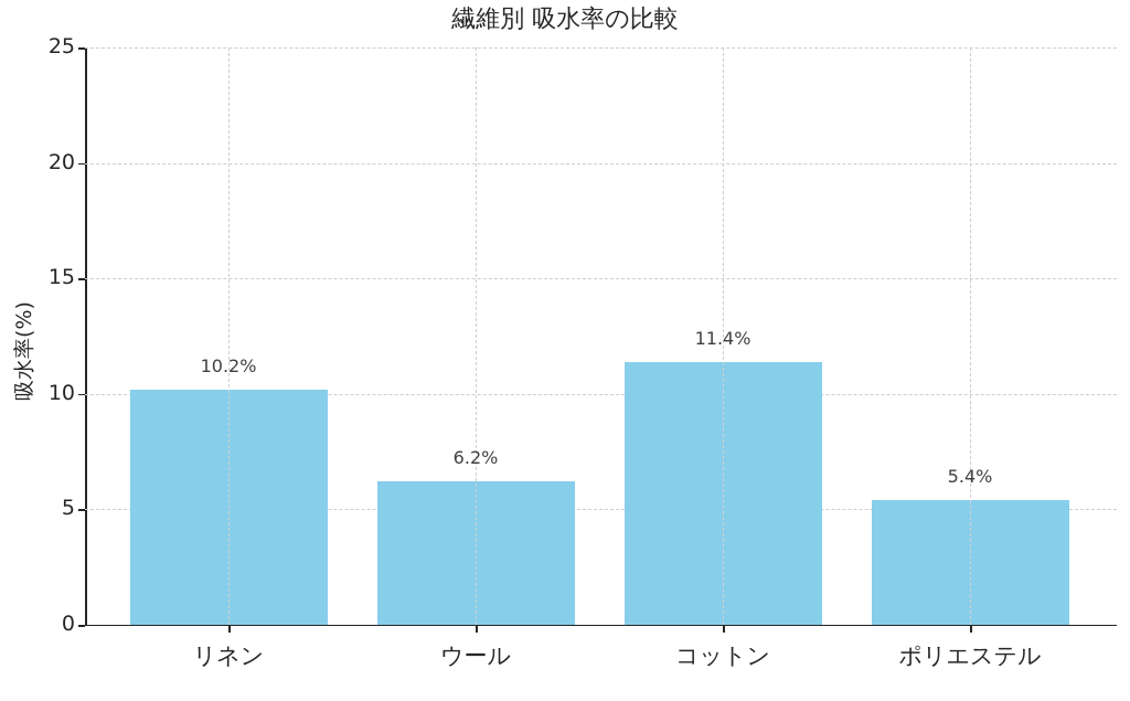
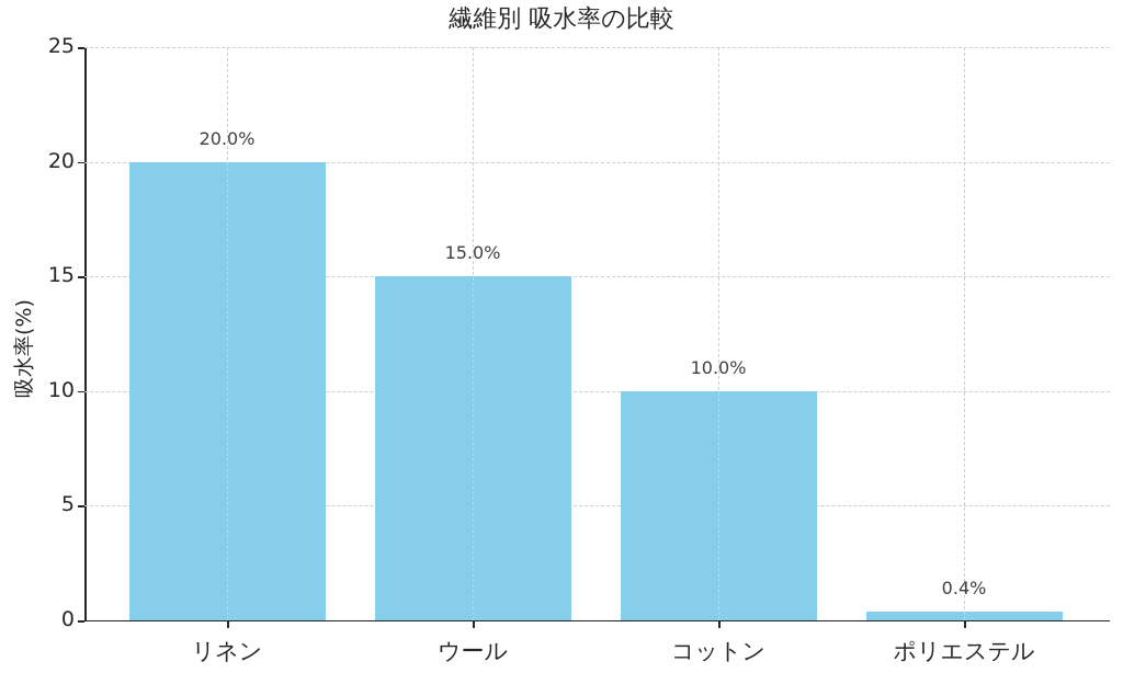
リネン: 10.2% -> 20.0%
ウール: 6.2% -> 15.0%
コットン: 11.4% -> 10.0%
ポリエステル: 5.4% -> 0.4%
